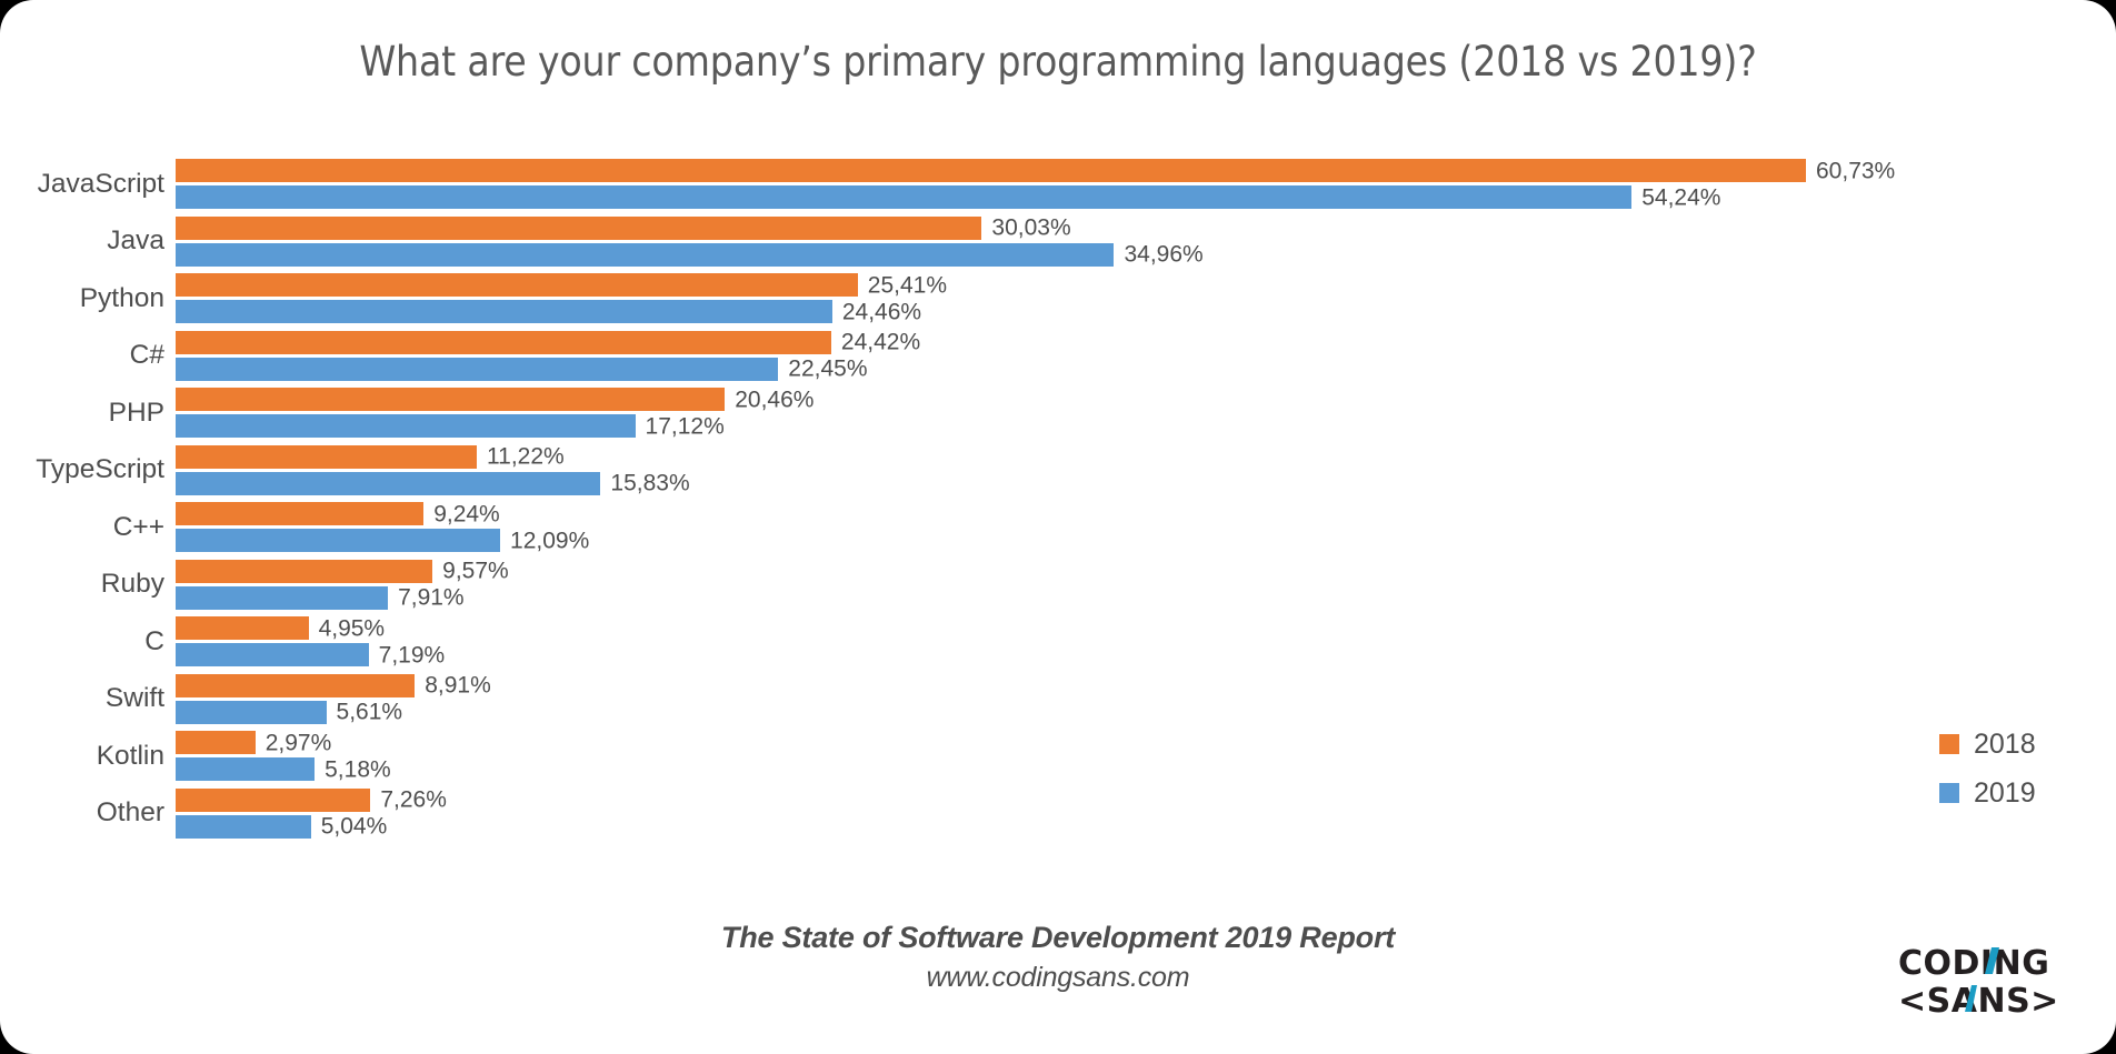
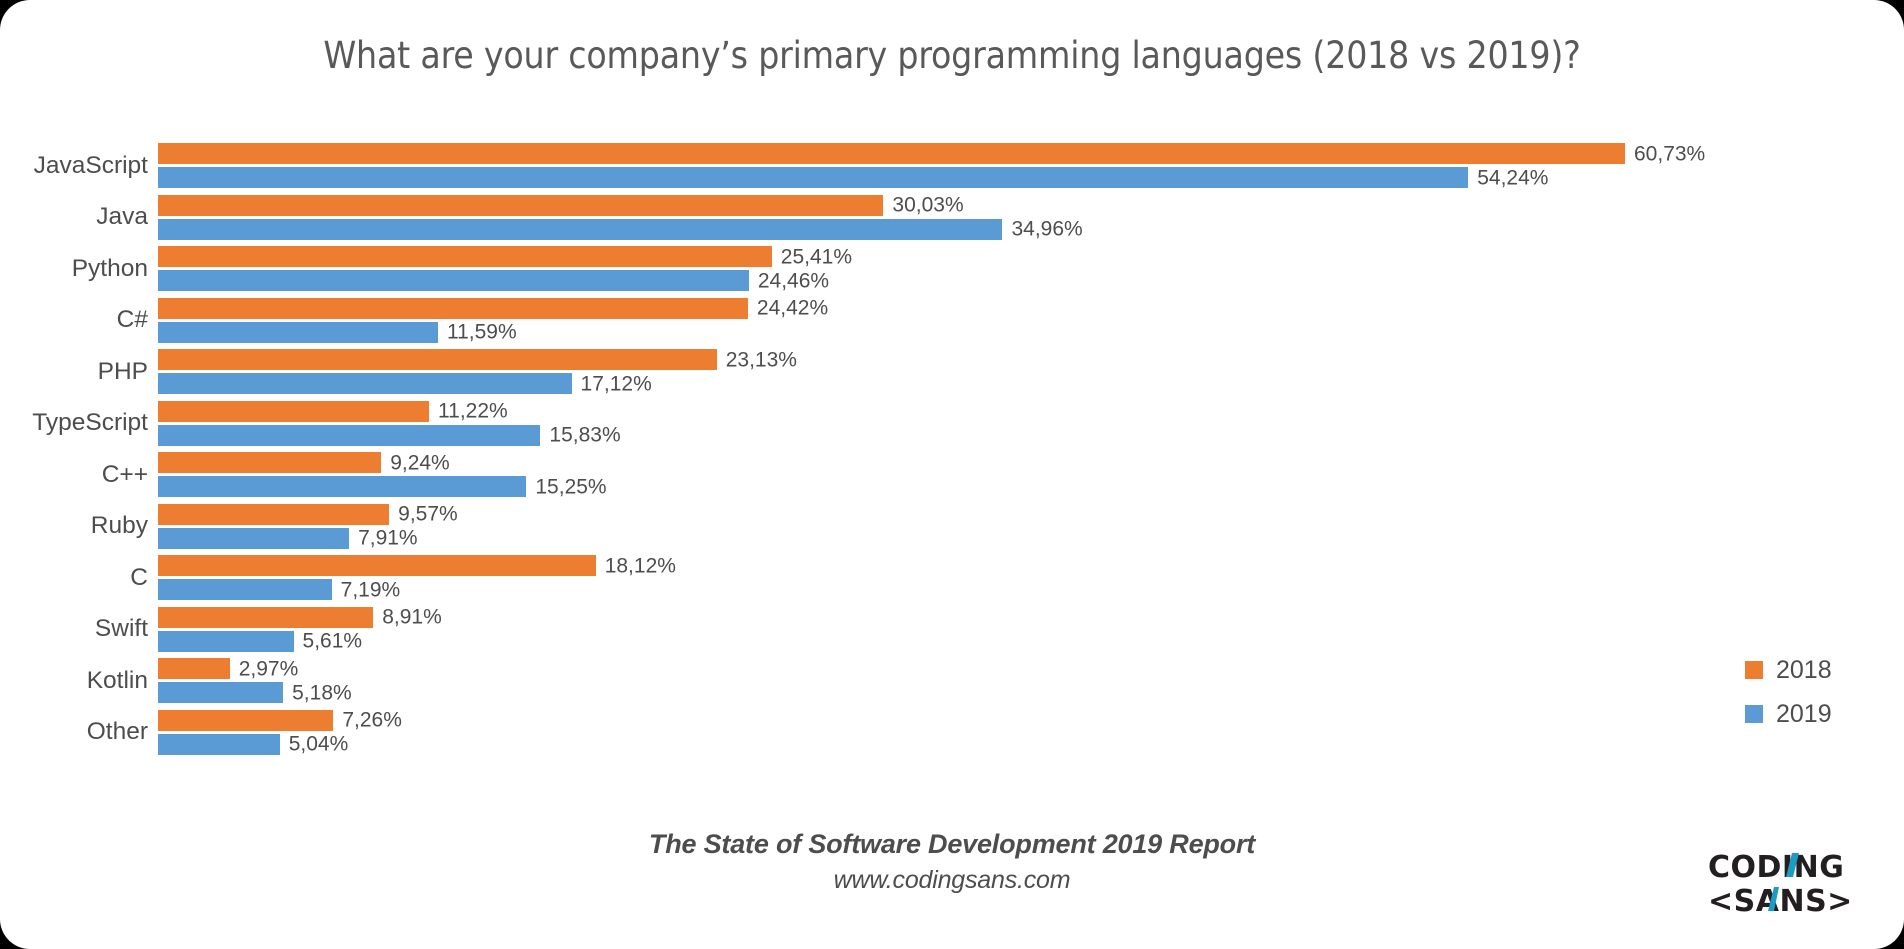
2019/C#: 22,45% -> 11,59%
2018/PHP: 20,46% -> 23,13%
2019/C++: 12,09% -> 15,25%
2018/C: 4,95% -> 18,12%
